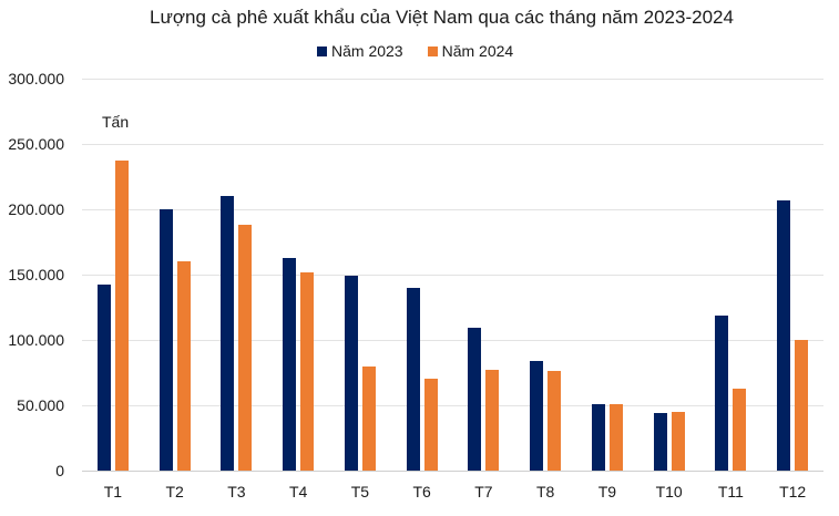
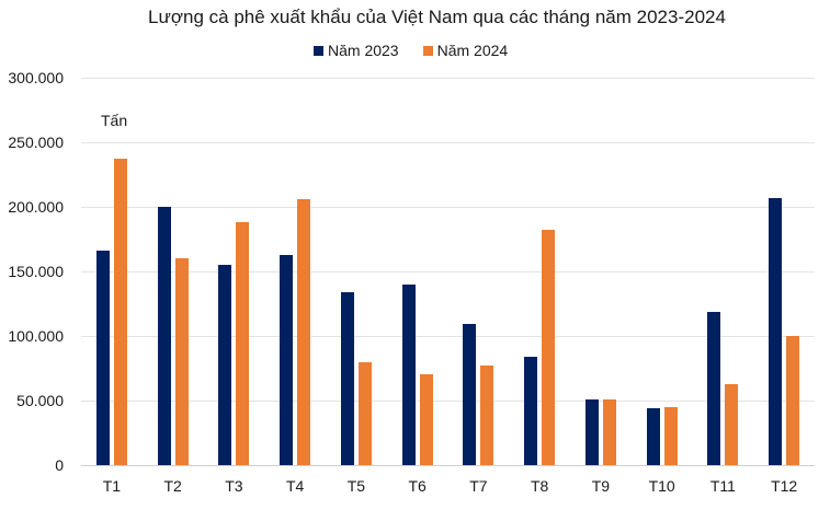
Năm 2023/T1: 142000 -> 166000
Năm 2023/T3: 210000 -> 155000
Năm 2024/T4: 152000 -> 206000
Năm 2023/T5: 149000 -> 134000
Năm 2024/T8: 76000 -> 182000
